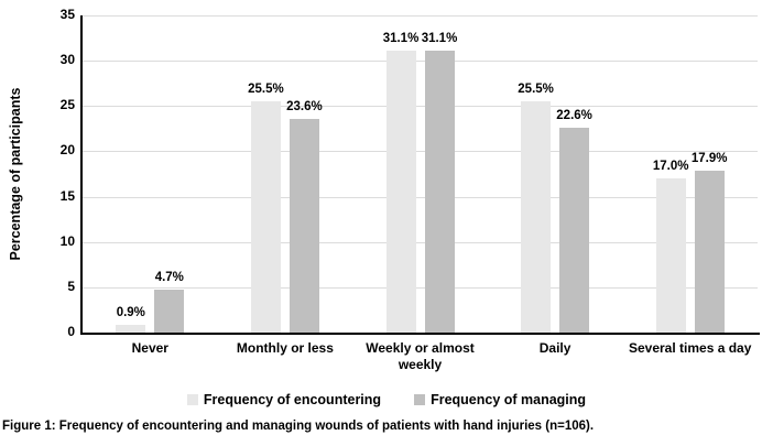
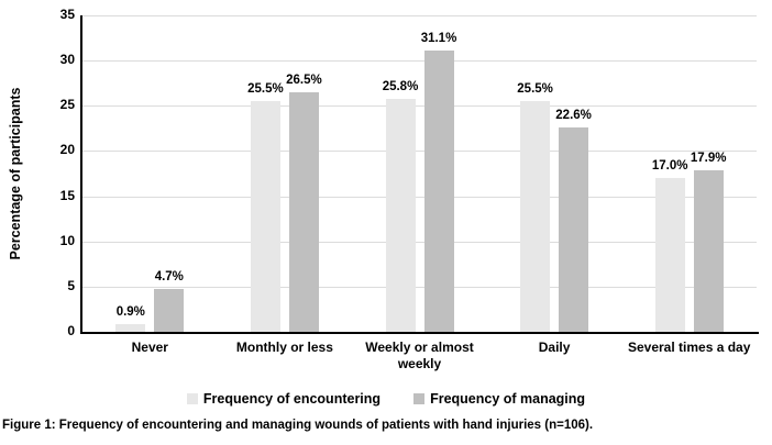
Frequency of managing/Monthly or less: 23.6% -> 26.5%
Frequency of encountering/Weekly or almost weekly: 31.1% -> 25.8%
